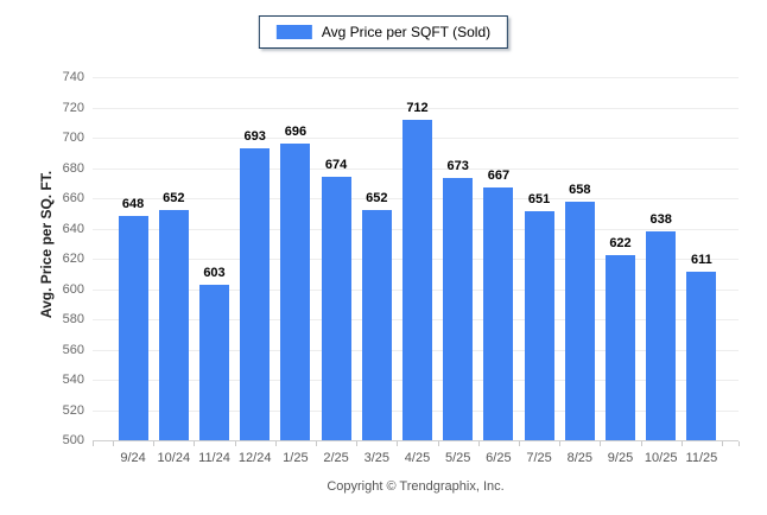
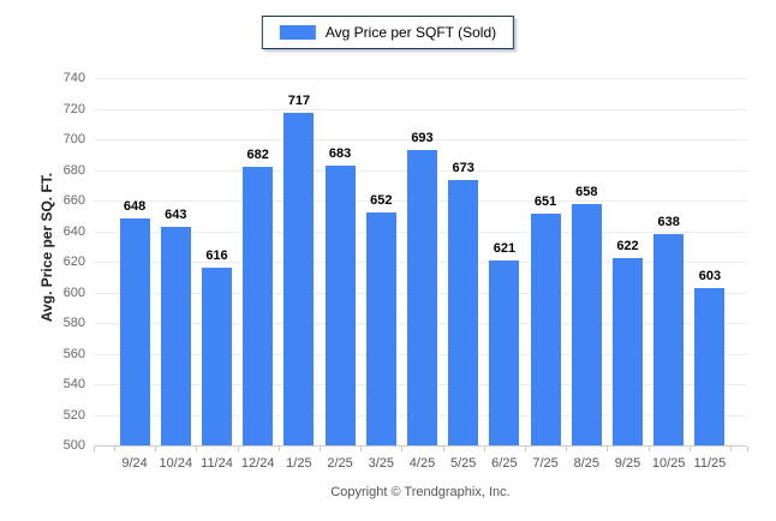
10/24: 652 -> 643
11/24: 603 -> 616
12/24: 693 -> 682
1/25: 696 -> 717
2/25: 674 -> 683
4/25: 712 -> 693
6/25: 667 -> 621
11/25: 611 -> 603
